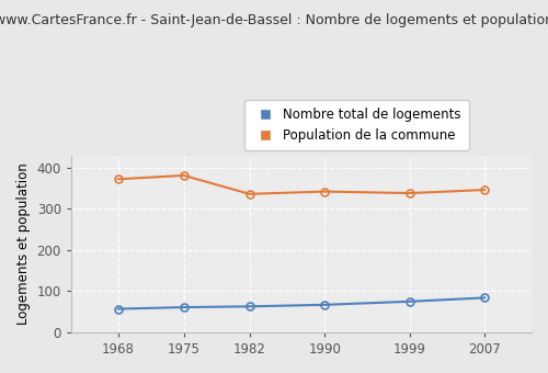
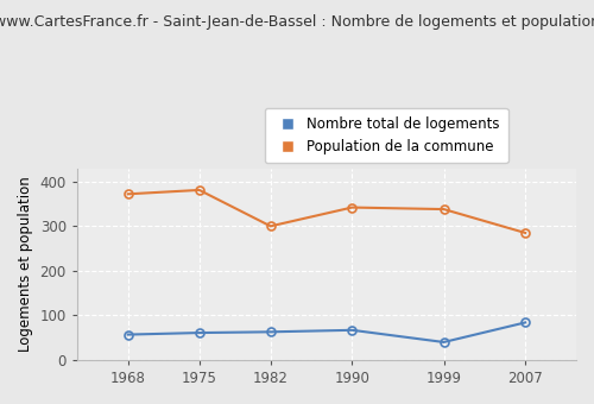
Population de la commune/1982: 336 -> 300
Nombre total de logements/1999: 75 -> 40
Population de la commune/2007: 346 -> 285
